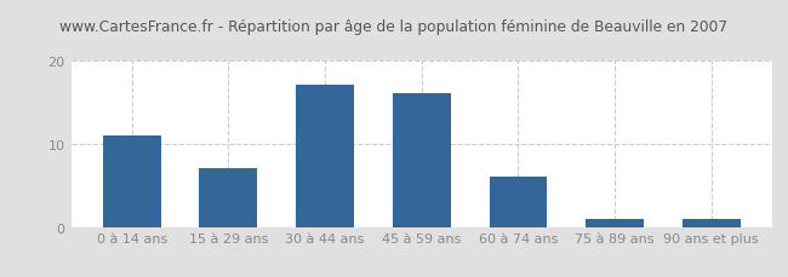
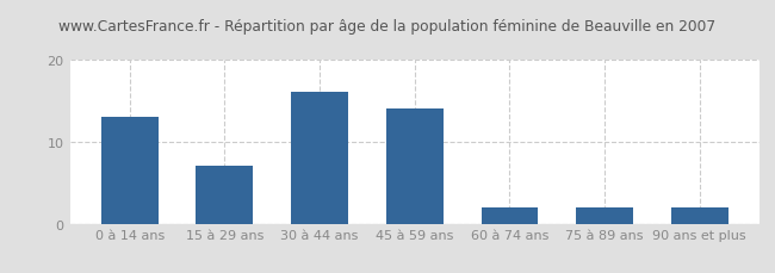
0 à 14 ans: 11 -> 13
30 à 44 ans: 17 -> 16
45 à 59 ans: 16 -> 14
60 à 74 ans: 6 -> 2
75 à 89 ans: 1 -> 2
90 ans et plus: 1 -> 2
